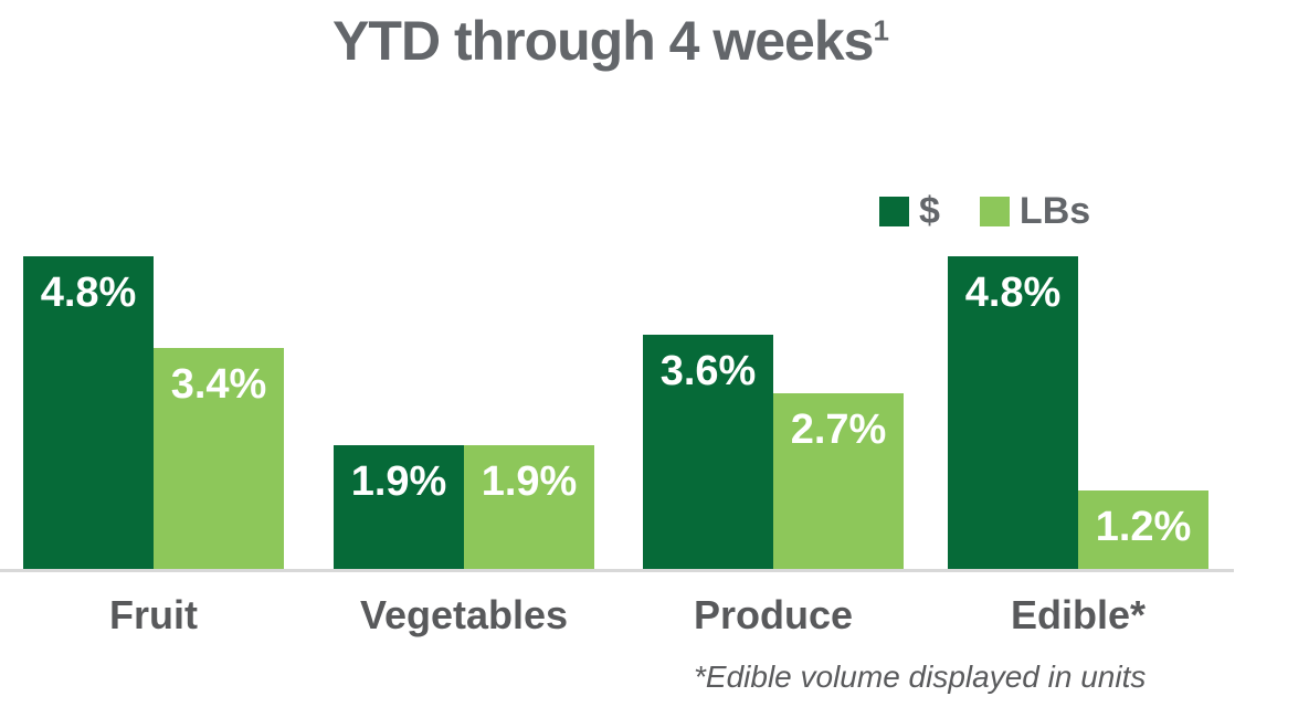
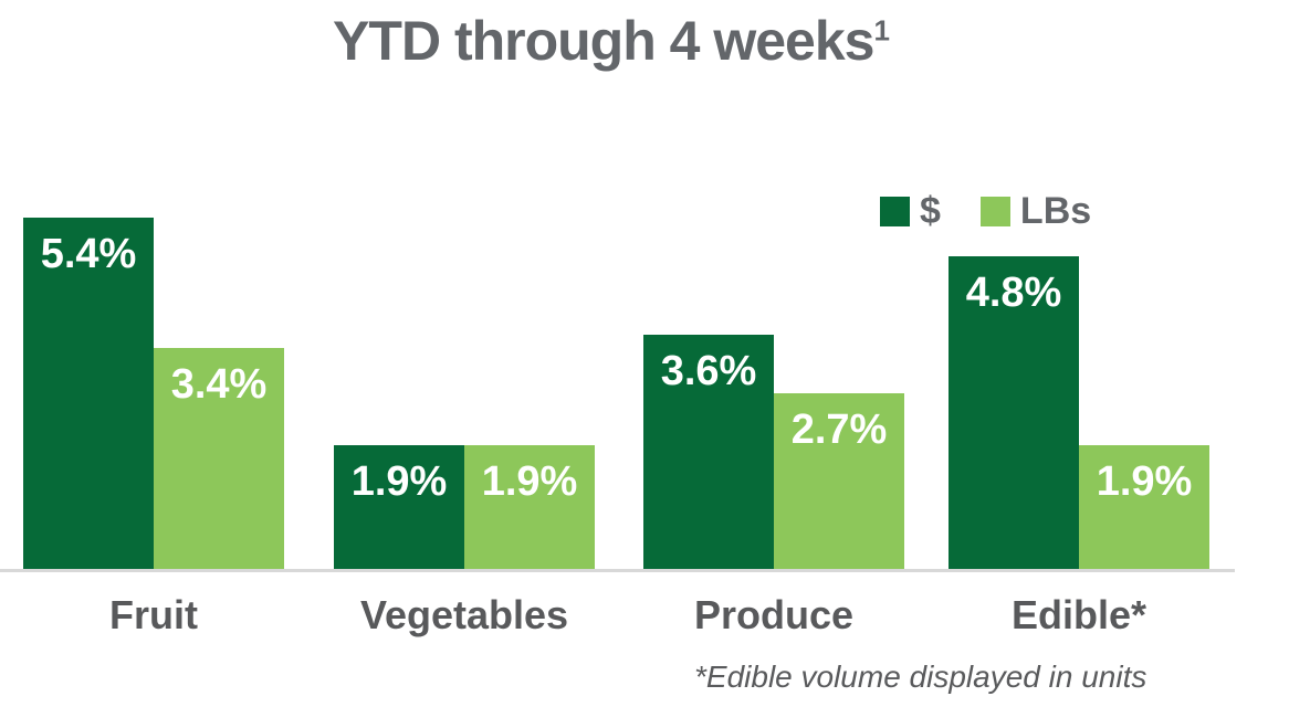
$/Fruit: 4.8% -> 5.4%
LBs/Edible*: 1.2% -> 1.9%
